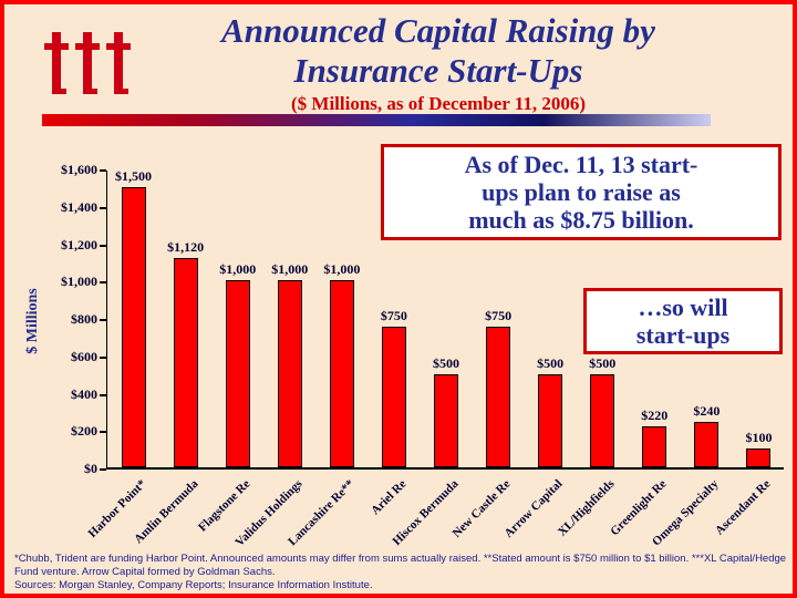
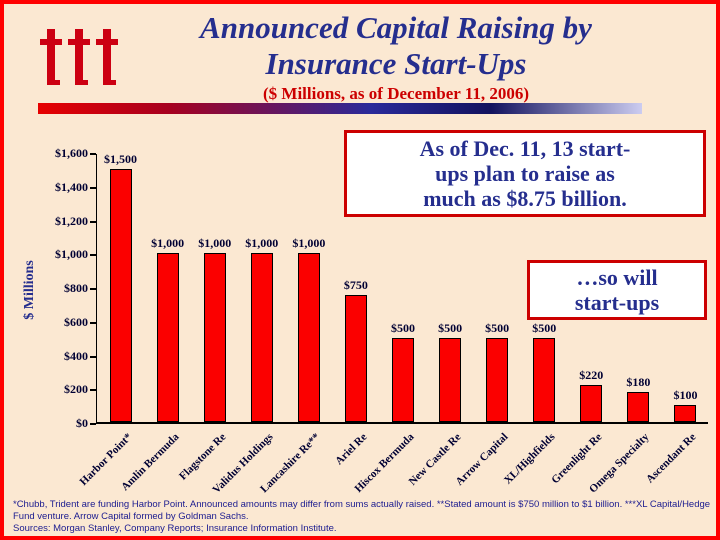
Amlin Bermuda: $1,120 -> $1,000
New Castle Re: $750 -> $500
Omega Specialty: $240 -> $180
